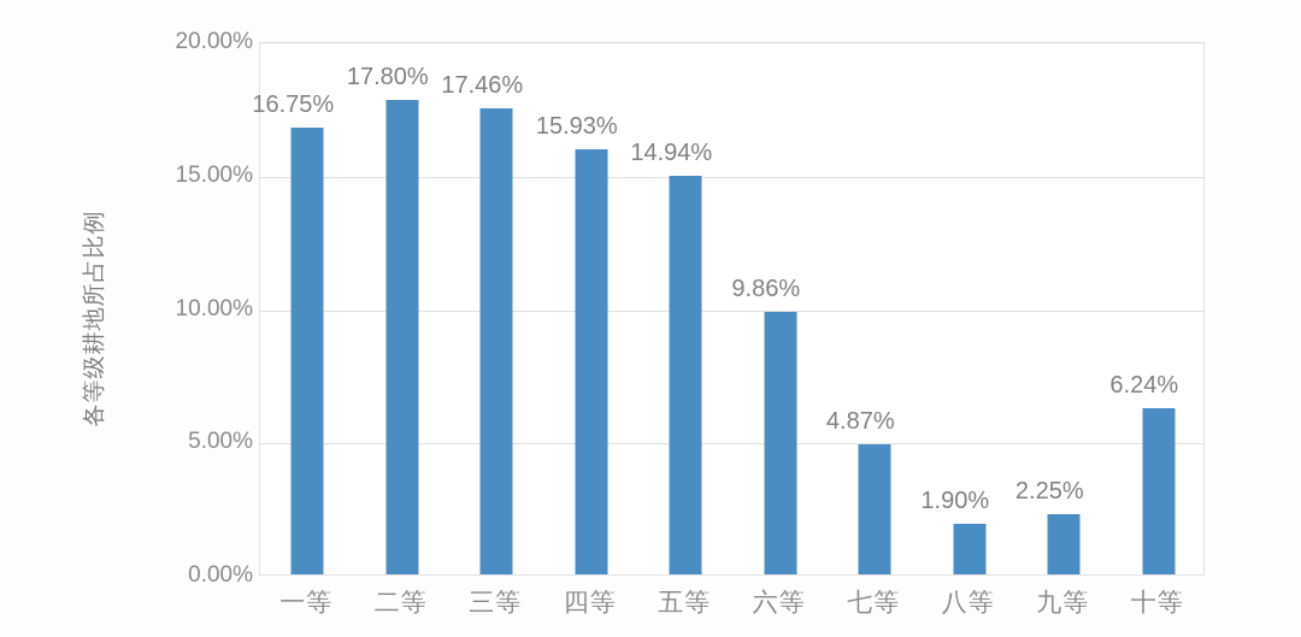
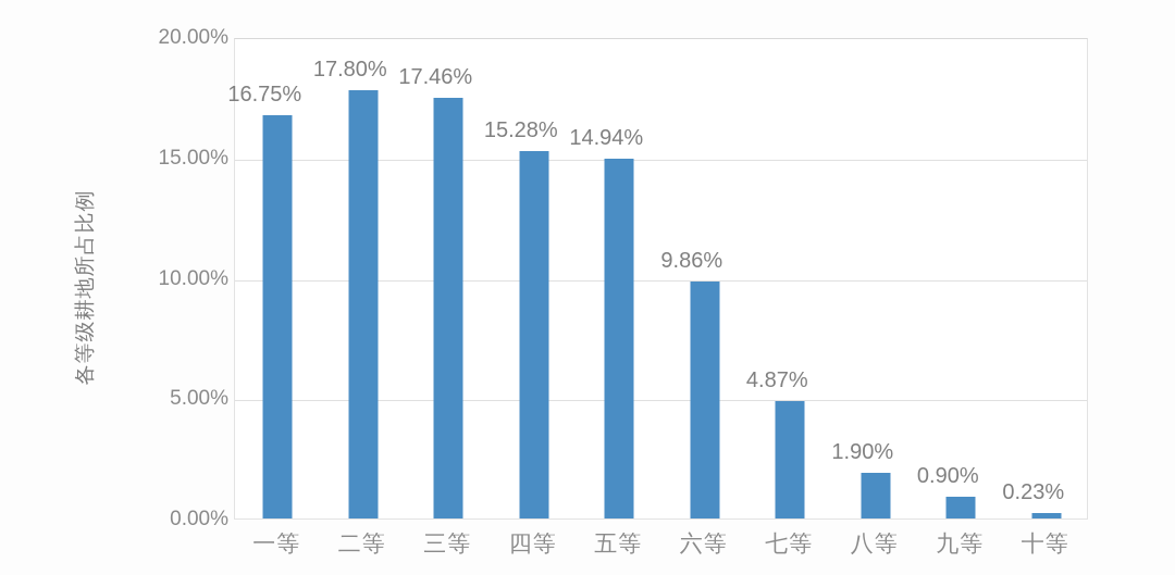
四等: 15.93% -> 15.28%
九等: 2.25% -> 0.90%
十等: 6.24% -> 0.23%
